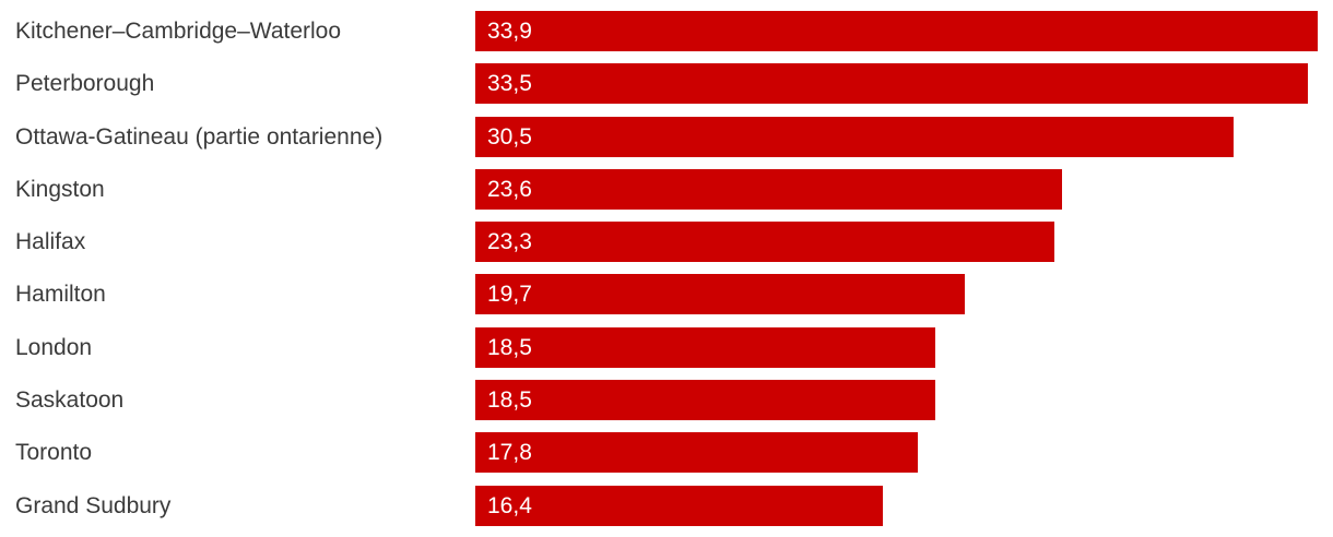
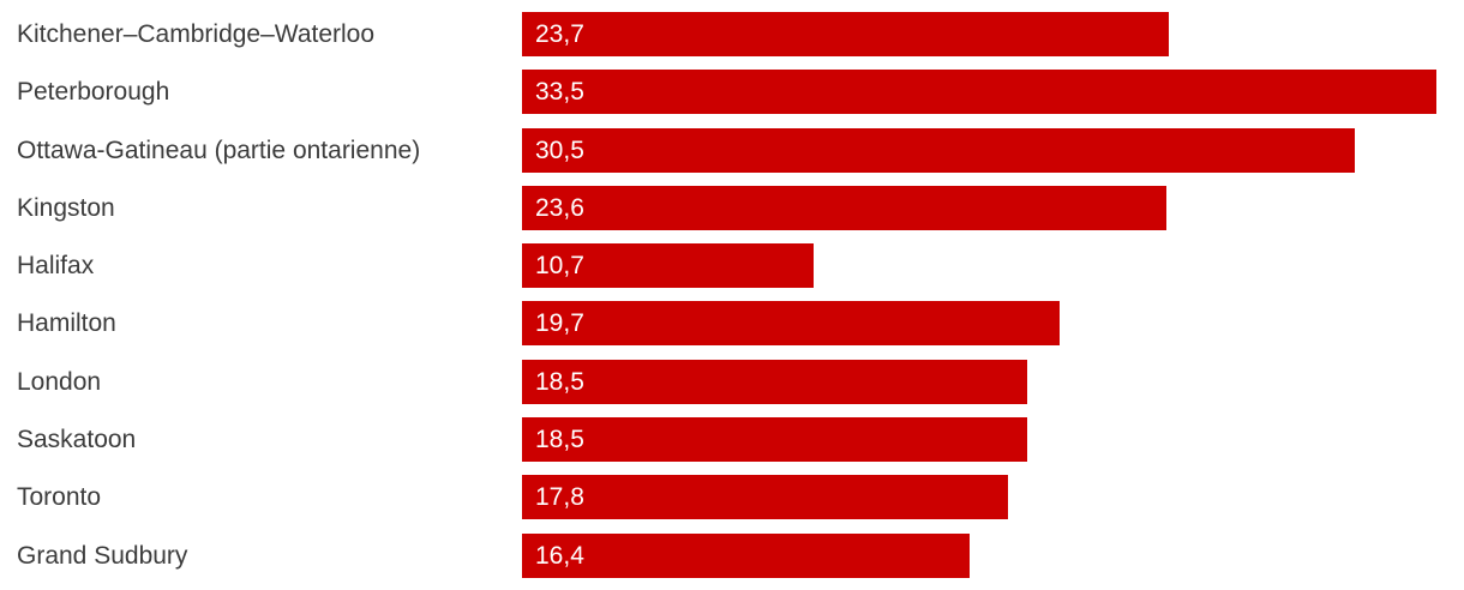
Kitchener–Cambridge–Waterloo: 33,9 -> 23,7
Halifax: 23,3 -> 10,7
